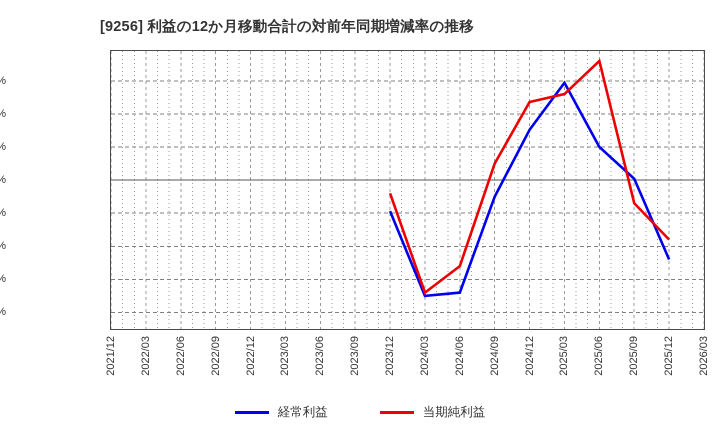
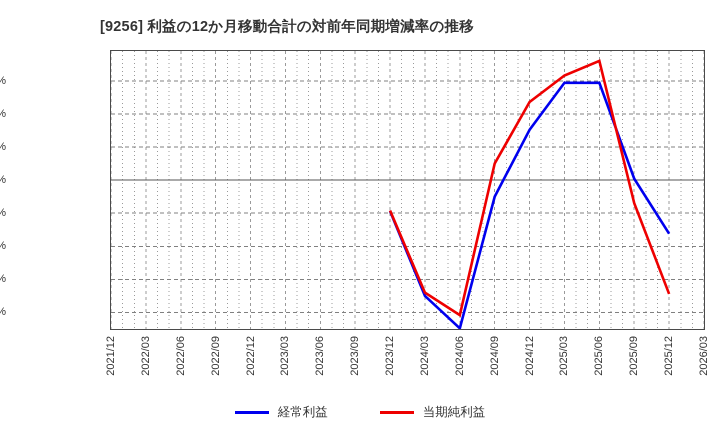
当期純利益/2023/12: -2% -> -5%
経常利益/2024/06: -17% -> -22%
当期純利益/2024/06: -13% -> -20%
当期純利益/2025/03: 13% -> 16%
経常利益/2025/06: 5% -> 15%
経常利益/2025/12: -12% -> -8%
当期純利益/2025/12: -9% -> -17%
